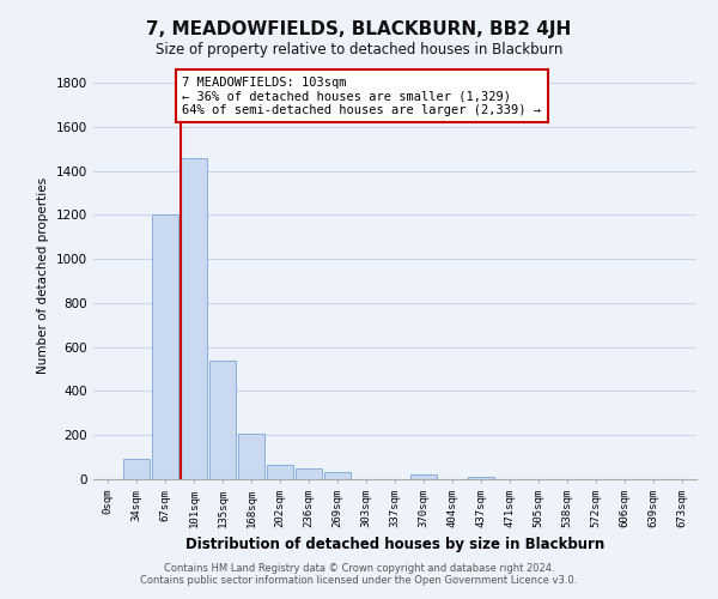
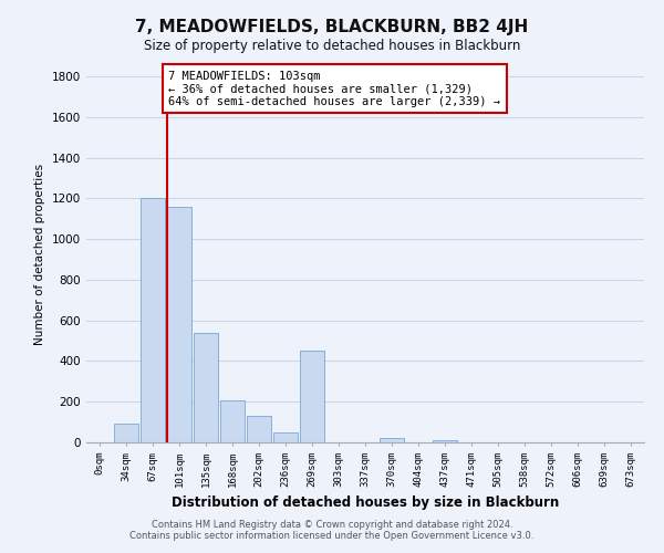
101sqm: 1460 -> 1160
202sqm: 60 -> 130
269sqm: 30 -> 450
